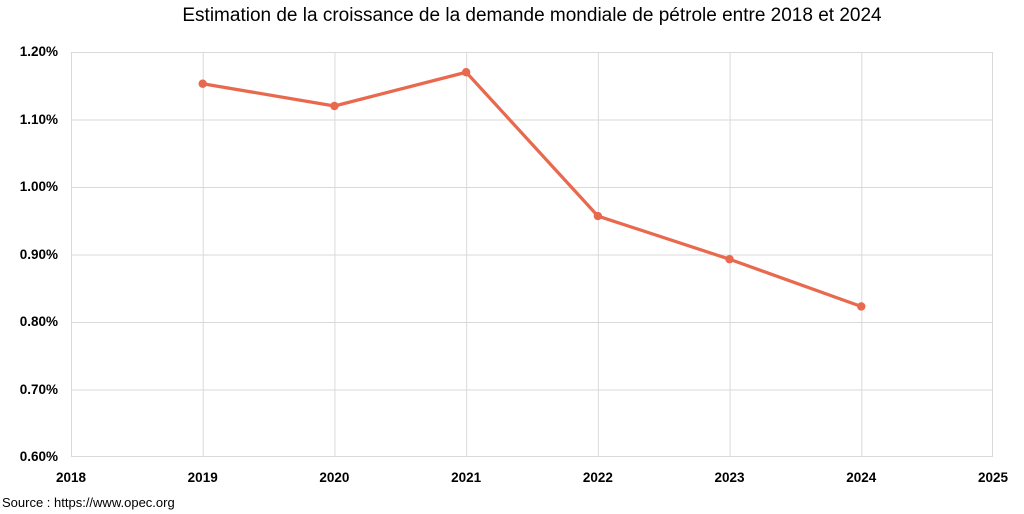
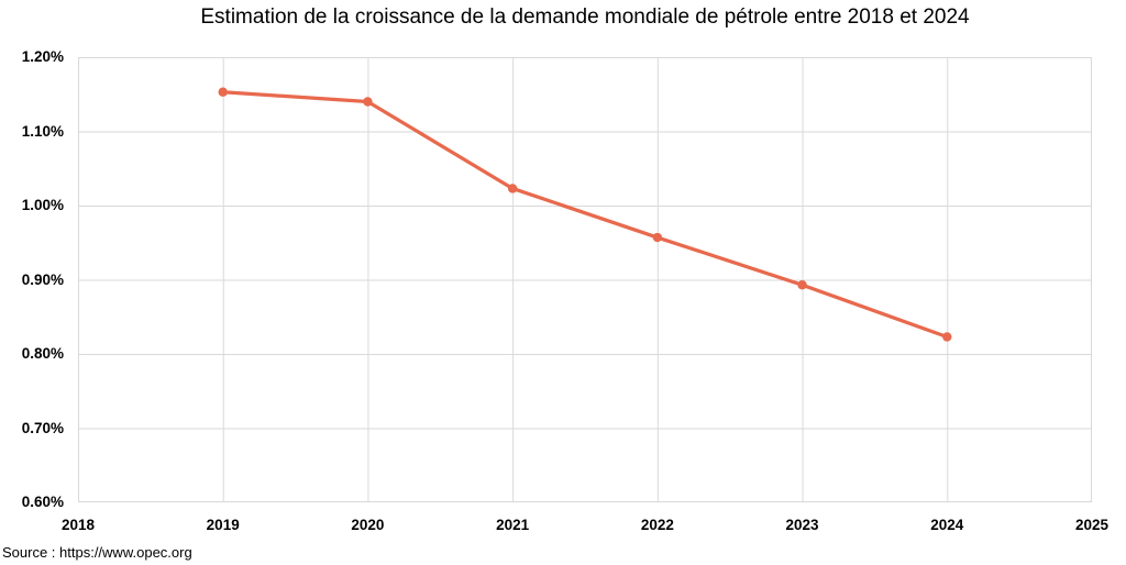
2020: 1.12% -> 1.14%
2021: 1.17% -> 1.02%
